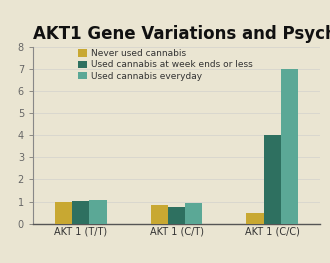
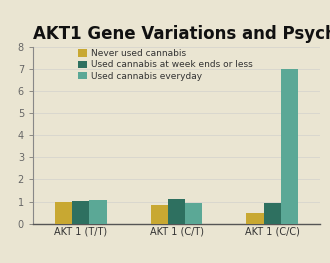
Used cannabis at week ends or less/AKT 1 (C/T): 0.75 -> 1.10
Used cannabis at week ends or less/AKT 1 (C/C): 4.00 -> 0.92
